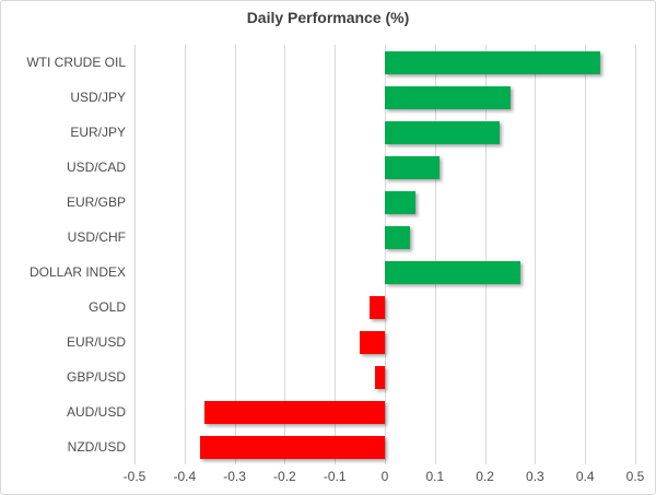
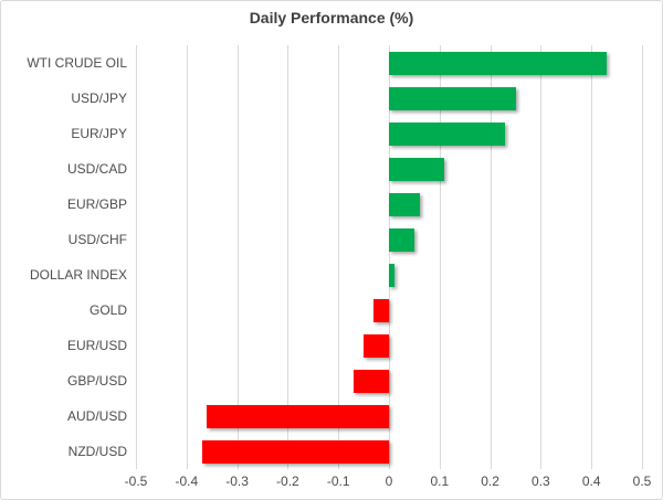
DOLLAR INDEX: 0.27 -> 0.01
GBP/USD: -0.02 -> -0.07
